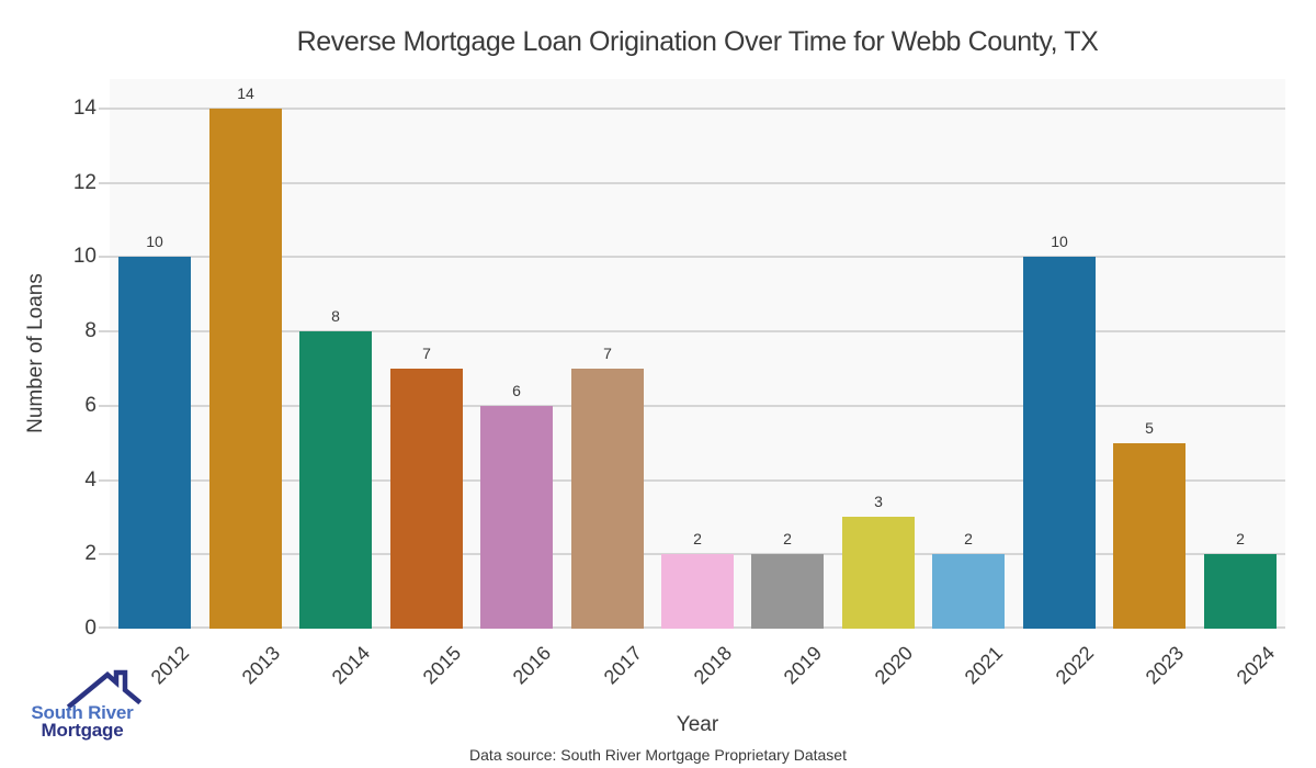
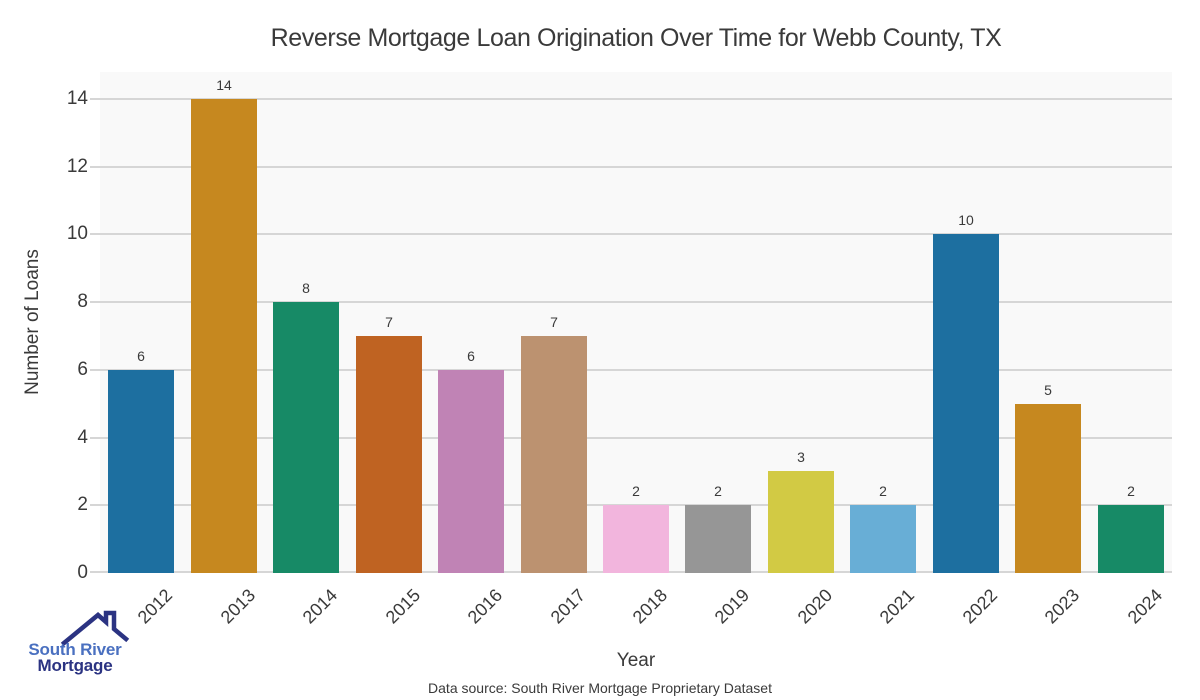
2012: 10 -> 6
